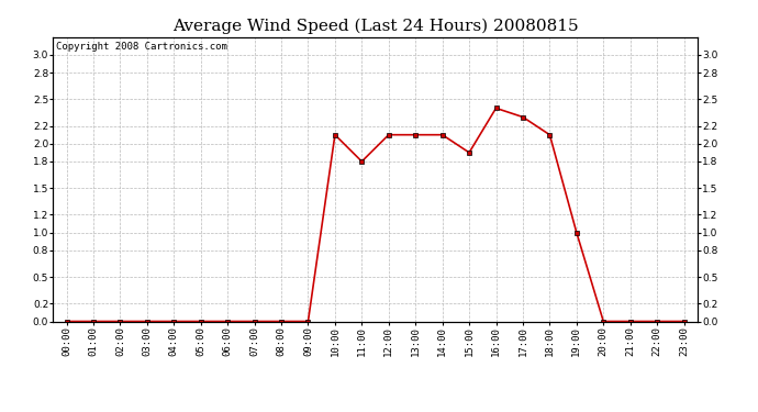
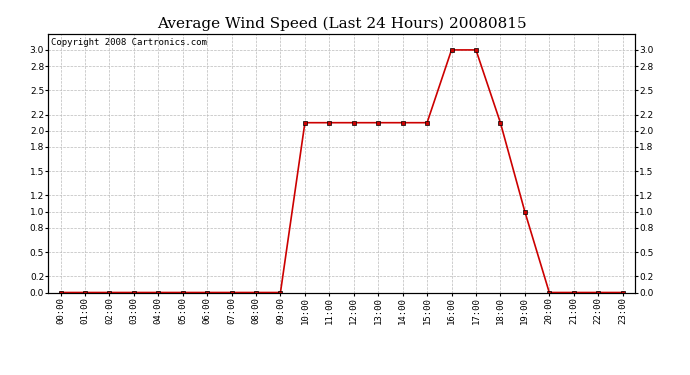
11:00: 1.8 -> 2.1
15:00: 1.9 -> 2.1
16:00: 2.4 -> 3.0
17:00: 2.3 -> 3.0
